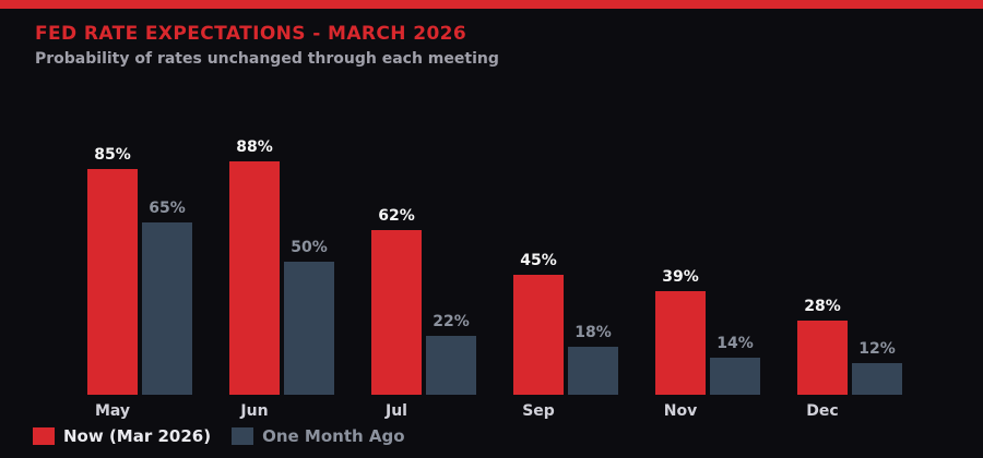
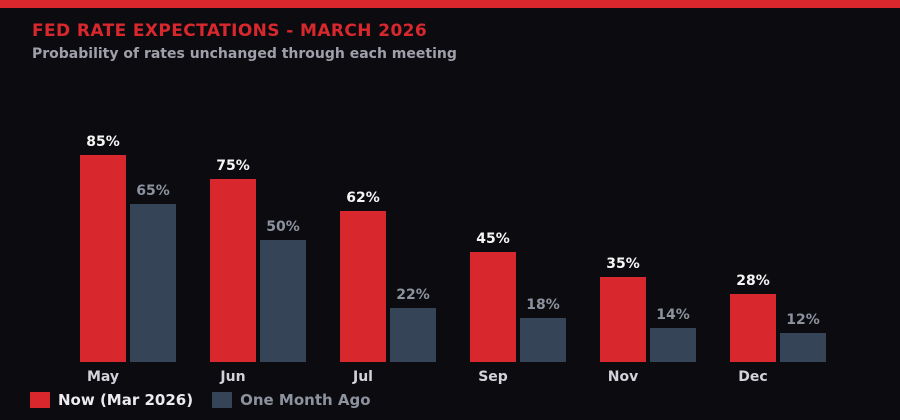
Now (Mar 2026)/Jun: 88% -> 75%
Now (Mar 2026)/Nov: 39% -> 35%
